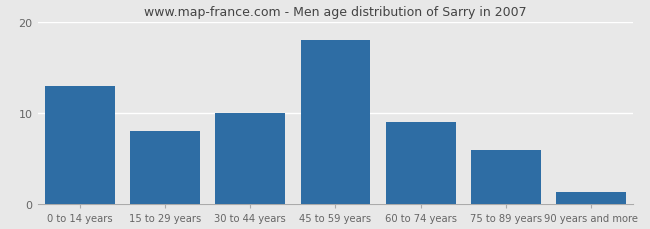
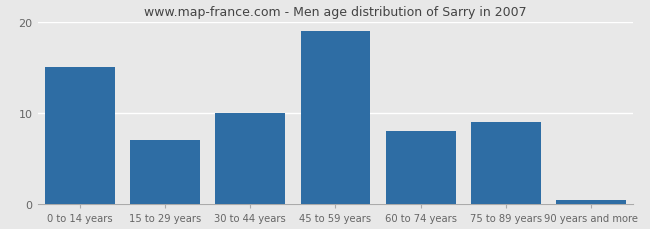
0 to 14 years: 13.0 -> 15.0
15 to 29 years: 8.0 -> 7.0
45 to 59 years: 18.0 -> 19.0
60 to 74 years: 9.0 -> 8.0
75 to 89 years: 6.0 -> 9.0
90 years and more: 1.4 -> 0.5
